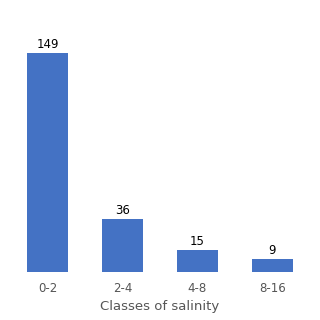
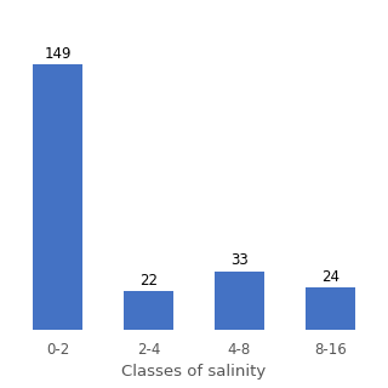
2-4: 36 -> 22
4-8: 15 -> 33
8-16: 9 -> 24
